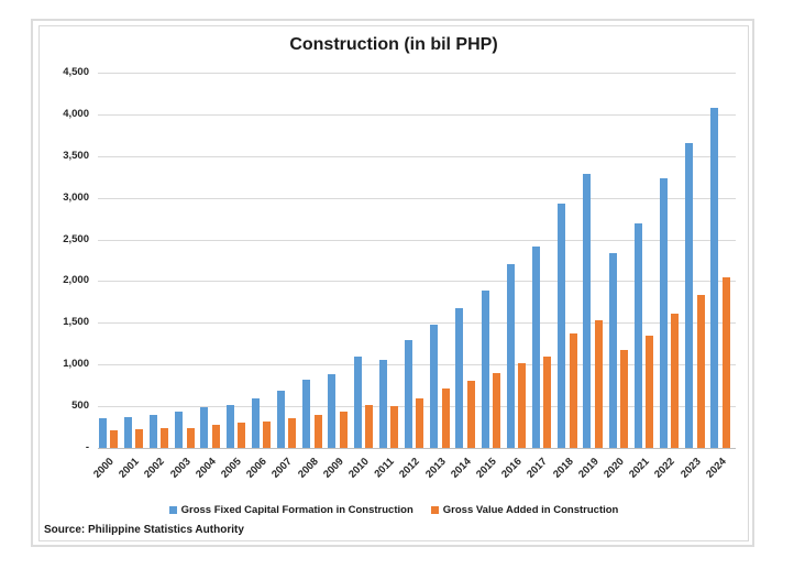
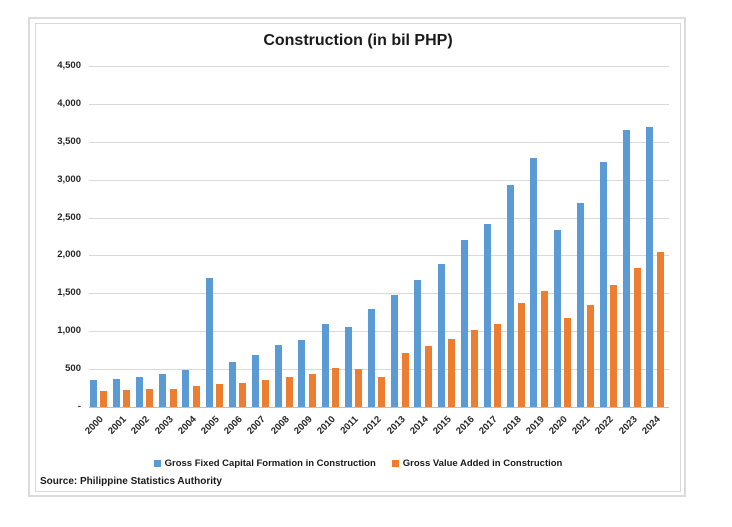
Gross Fixed Capital Formation in Construction/2005: 500 -> 1700
Gross Value Added in Construction/2012: 600 -> 400
Gross Fixed Capital Formation in Construction/2024: 4100 -> 3700
